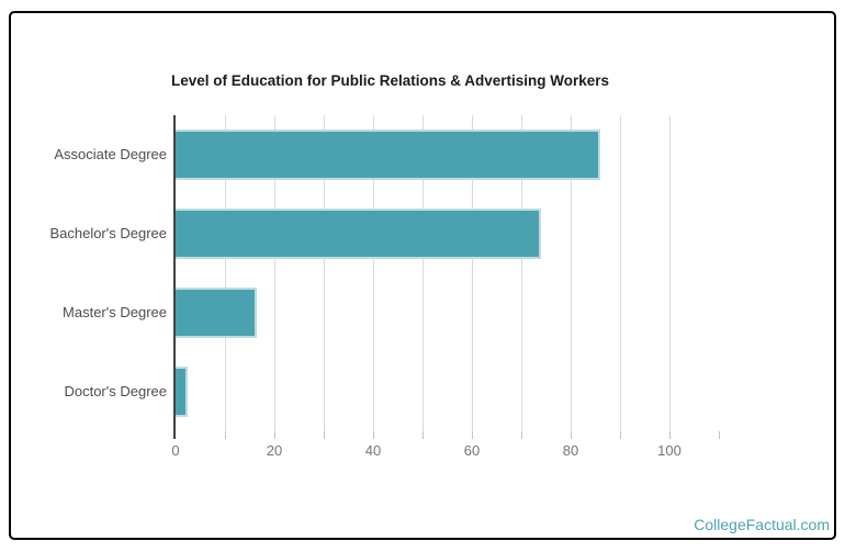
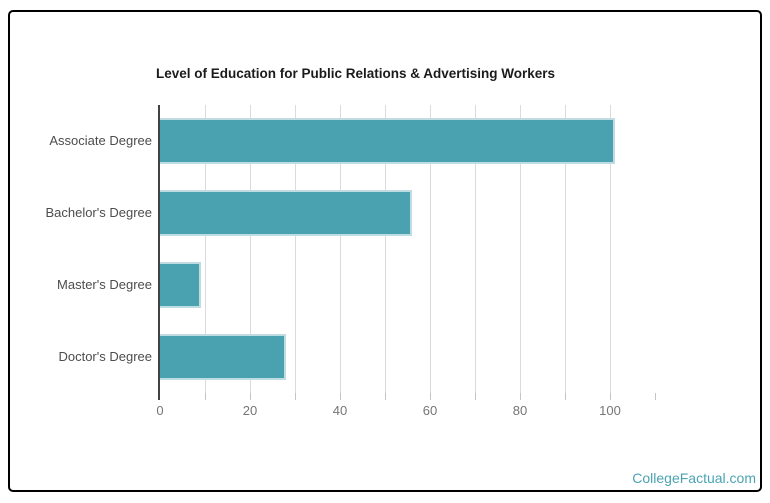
Associate Degree: 86 -> 101
Bachelor's Degree: 74 -> 56
Master's Degree: 16 -> 9
Doctor's Degree: 2 -> 28
